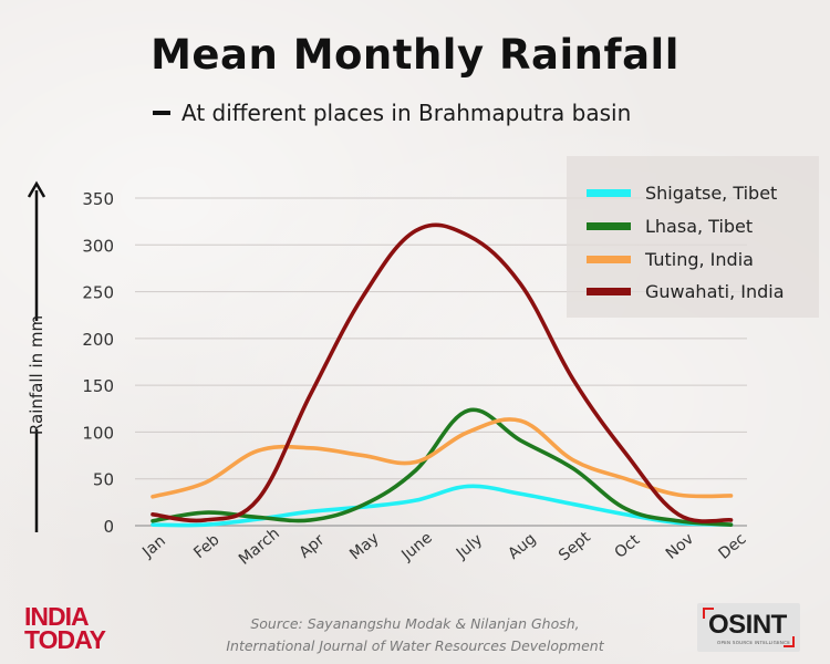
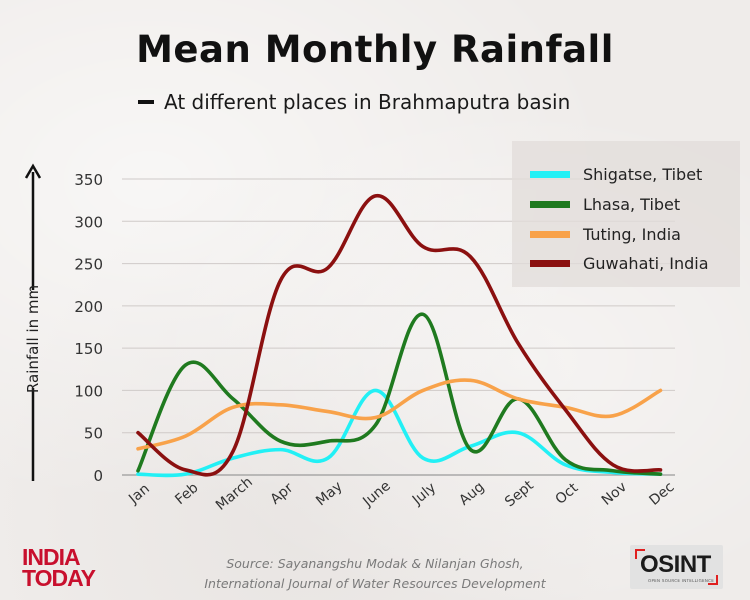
Guwahati, India/Jan: 10 -> 50
Lhasa, Tibet/Feb: 10 -> 130
Shigatse, Tibet/March: 10 -> 20
Lhasa, Tibet/March: 10 -> 90
Shigatse, Tibet/Apr: 20 -> 30
Lhasa, Tibet/Apr: 10 -> 40
Guwahati, India/Apr: 140 -> 230
Lhasa, Tibet/May: 20 -> 40
Shigatse, Tibet/June: 30 -> 100
Guwahati, India/June: 320 -> 330
Shigatse, Tibet/July: 40 -> 20
Lhasa, Tibet/July: 120 -> 190
Guwahati, India/July: 310 -> 270
Lhasa, Tibet/Aug: 90 -> 30
Shigatse, Tibet/Sept: 20 -> 50
Lhasa, Tibet/Sept: 60 -> 90
Tuting, India/Sept: 70 -> 90
Tuting, India/Oct: 50 -> 80
Tuting, India/Nov: 30 -> 70
Tuting, India/Dec: 30 -> 100
